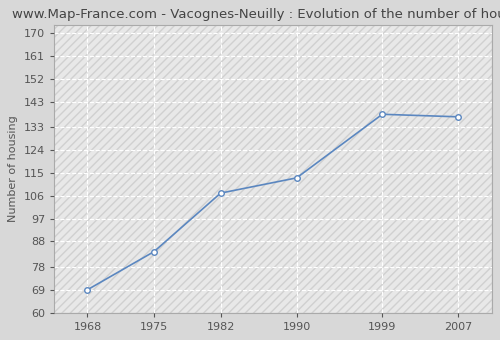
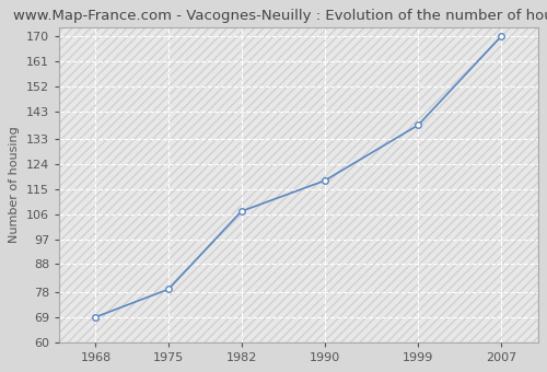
1975: 84 -> 79
1990: 113 -> 118
2007: 137 -> 170
